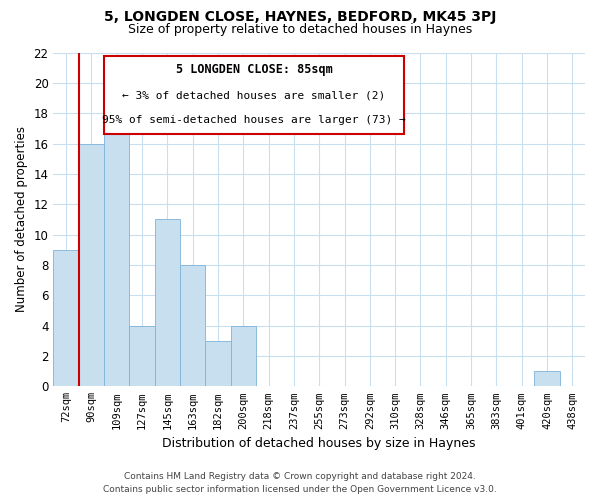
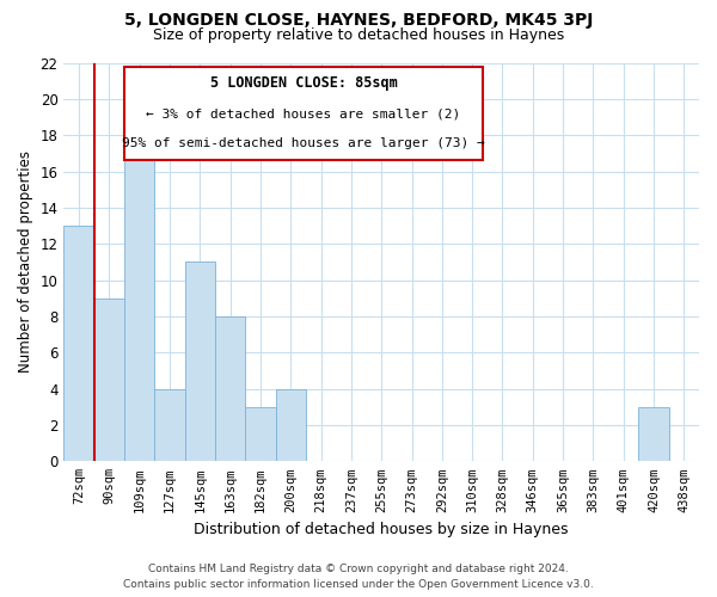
72sqm: 9 -> 13
90sqm: 16 -> 9
420sqm: 1 -> 3
